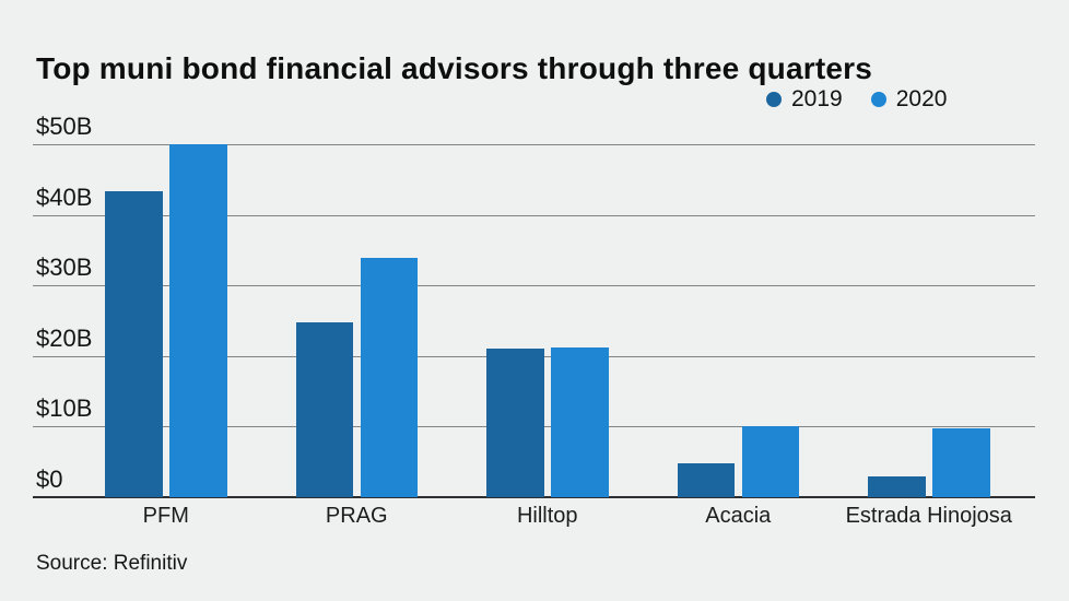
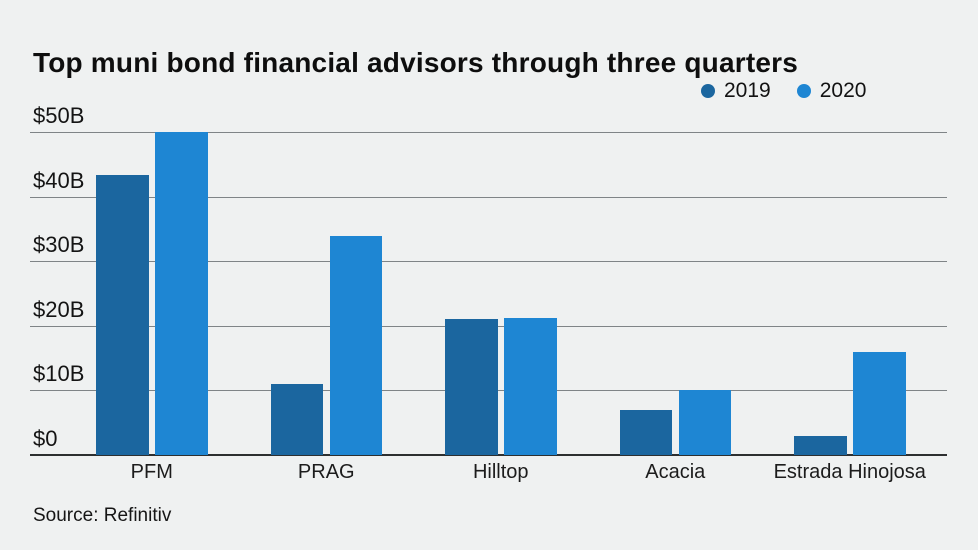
2019/PRAG: $25B -> $11B
2019/Acacia: $5B -> $7B
2020/Estrada Hinojosa: $10B -> $16B
